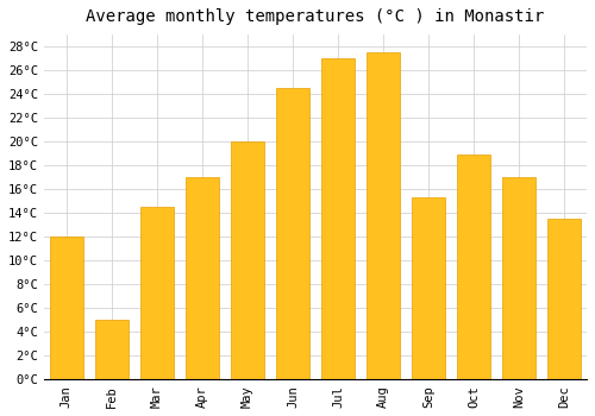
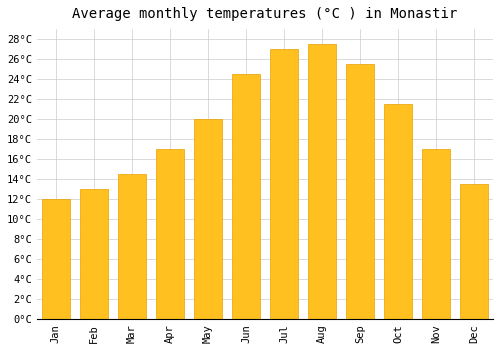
Feb: 5.0°C -> 13.0°C
Sep: 15.3°C -> 25.5°C
Oct: 18.9°C -> 21.5°C
